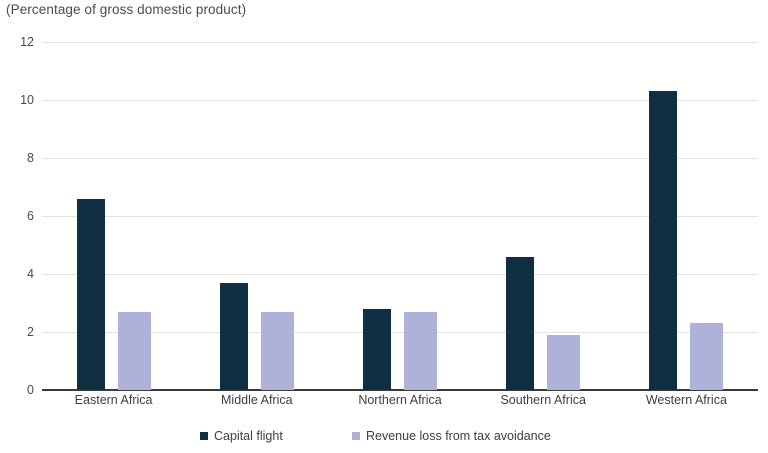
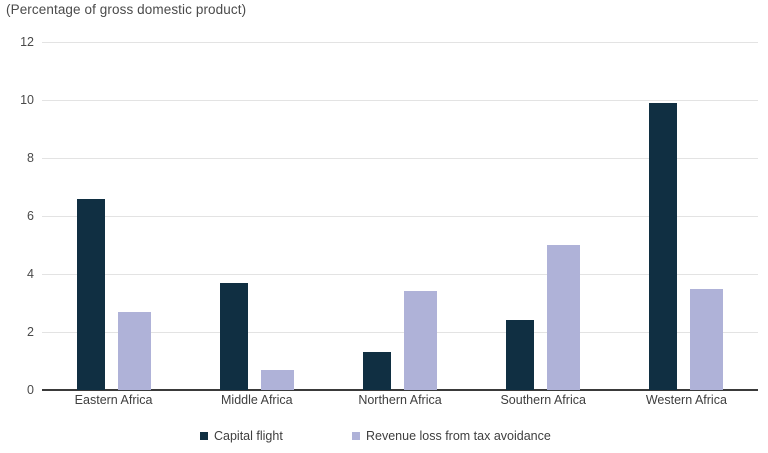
Revenue loss from tax avoidance/Middle Africa: 2.7 -> 0.7
Capital flight/Northern Africa: 2.8 -> 1.3
Revenue loss from tax avoidance/Northern Africa: 2.7 -> 3.4
Capital flight/Southern Africa: 4.6 -> 2.4
Revenue loss from tax avoidance/Southern Africa: 1.9 -> 5.0
Capital flight/Western Africa: 10.3 -> 9.9
Revenue loss from tax avoidance/Western Africa: 2.3 -> 3.5
